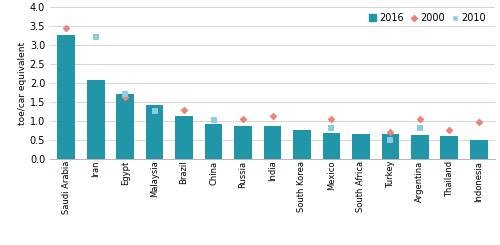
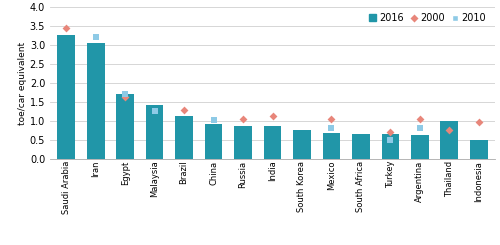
2016/Iran: 2.10 -> 3.05
2016/Thailand: 0.62 -> 1.00
